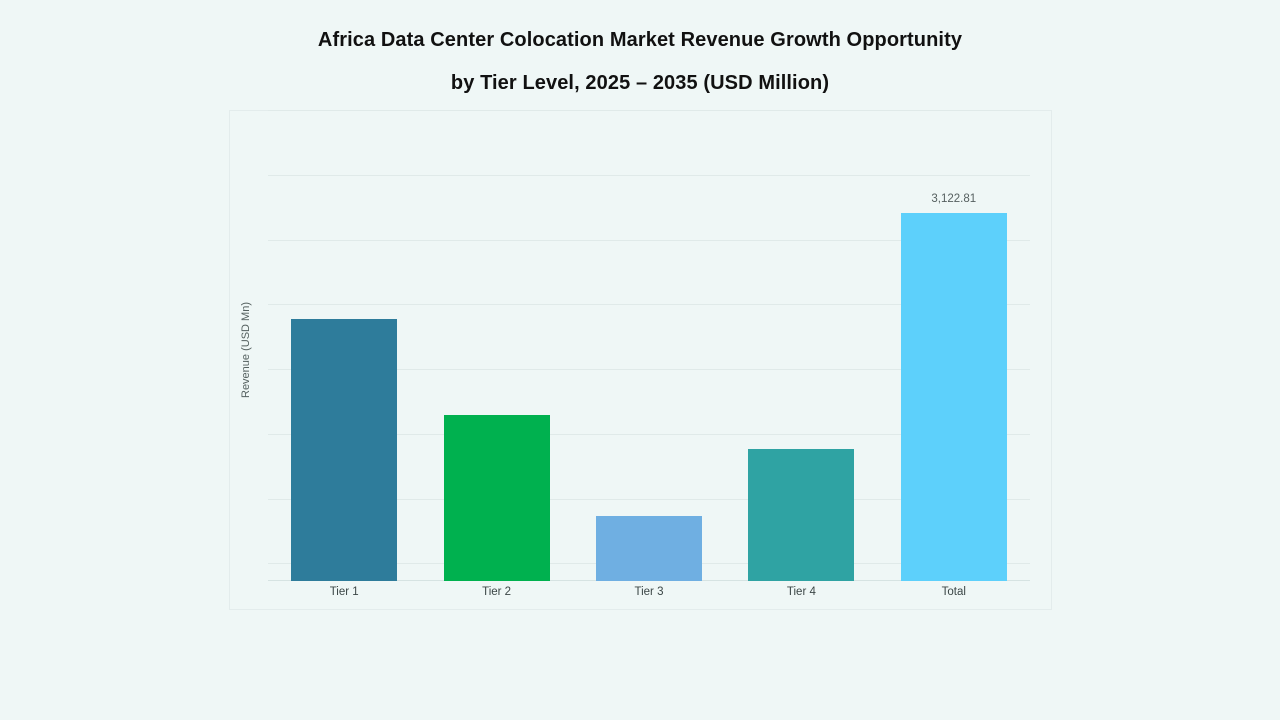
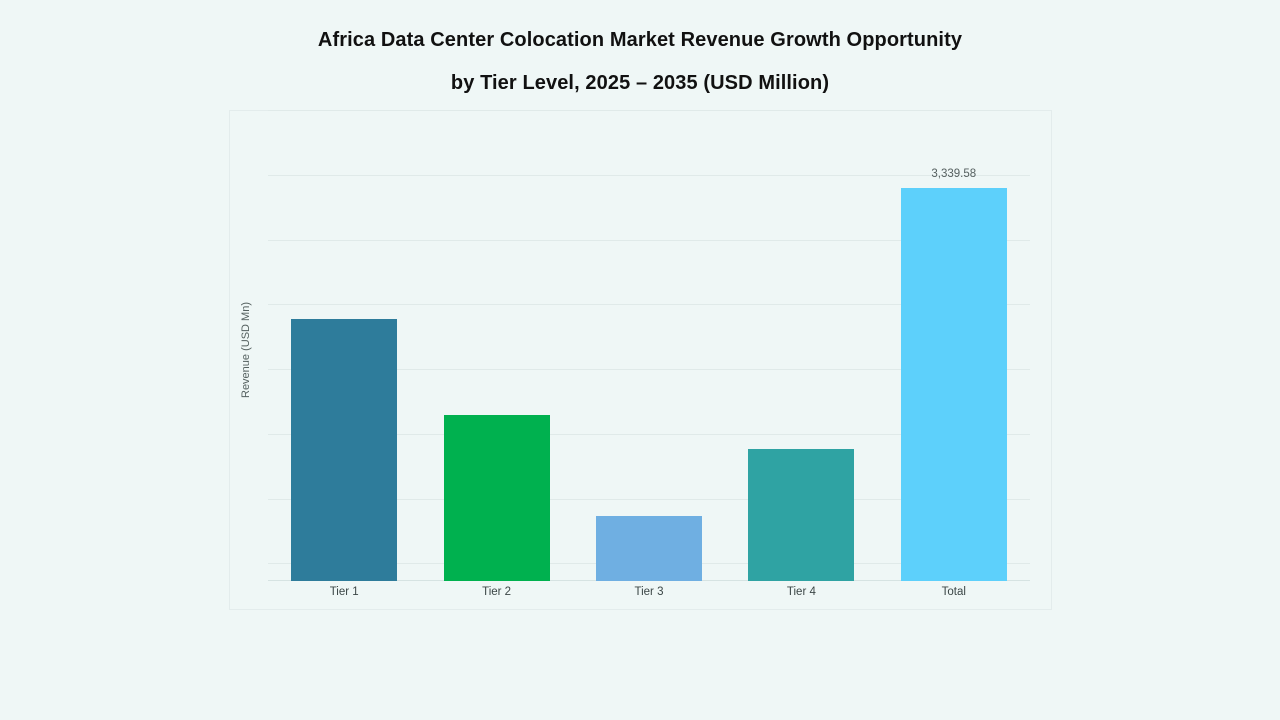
Total: 3,122.81 -> 3,339.58
